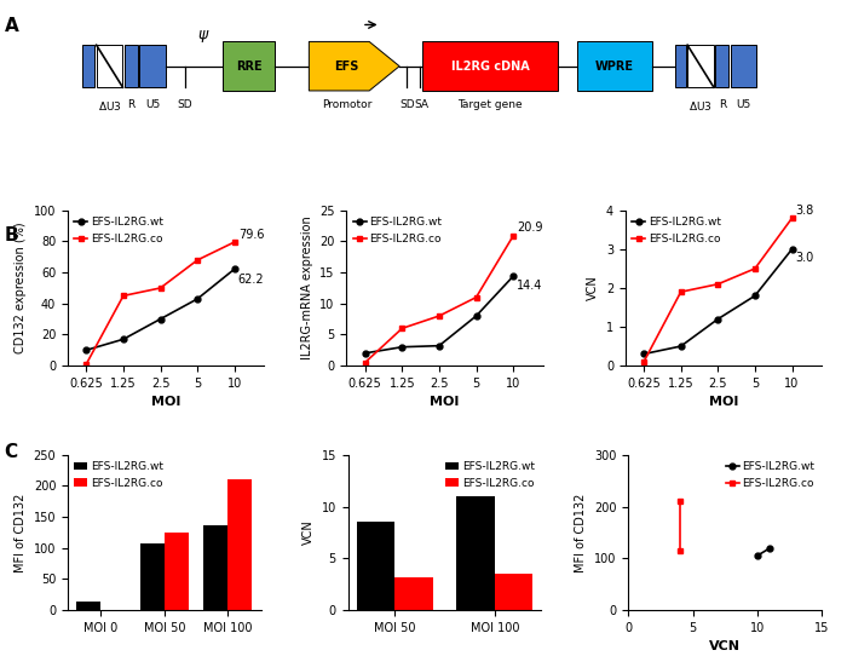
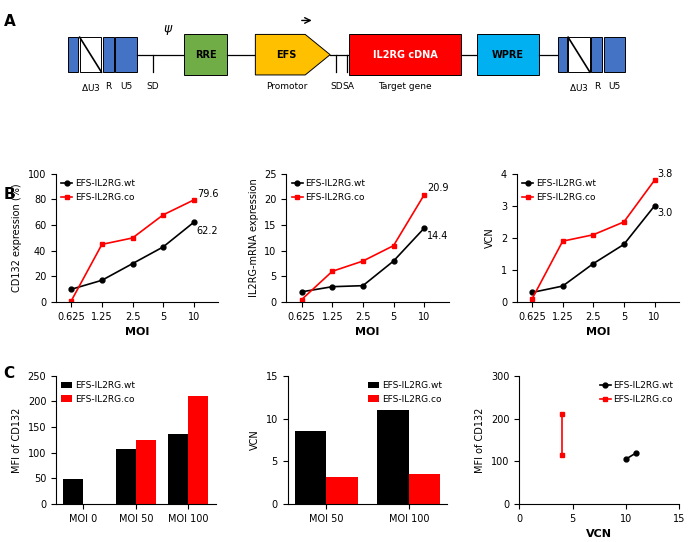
EFS-IL2RG.wt/MOI 0: 13 -> 48
